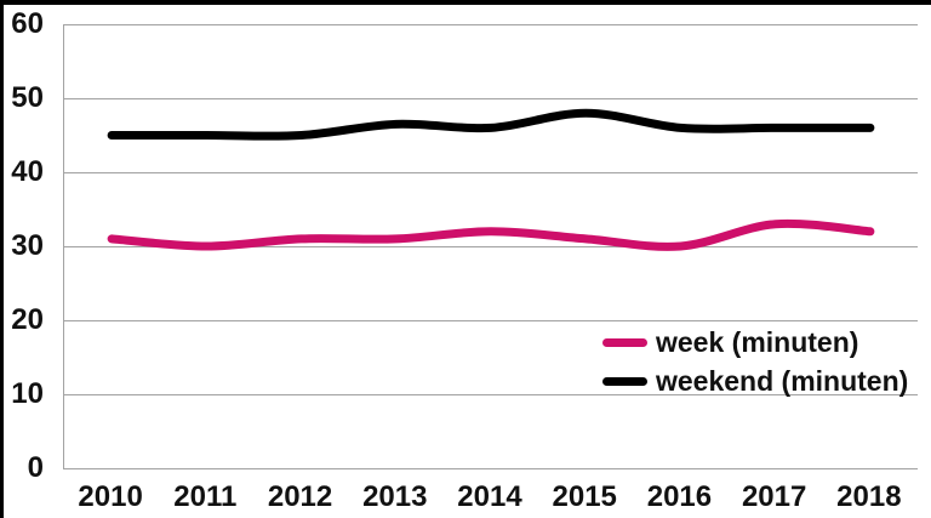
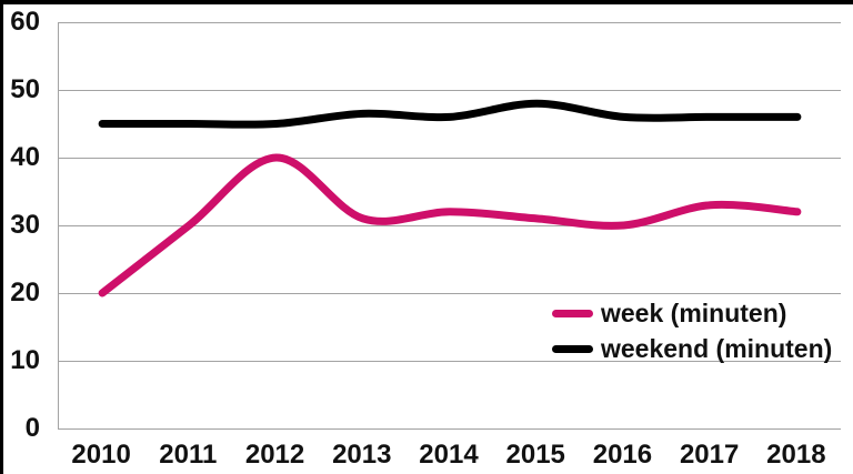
week (minuten)/2010: 31 -> 20
week (minuten)/2012: 31 -> 40
